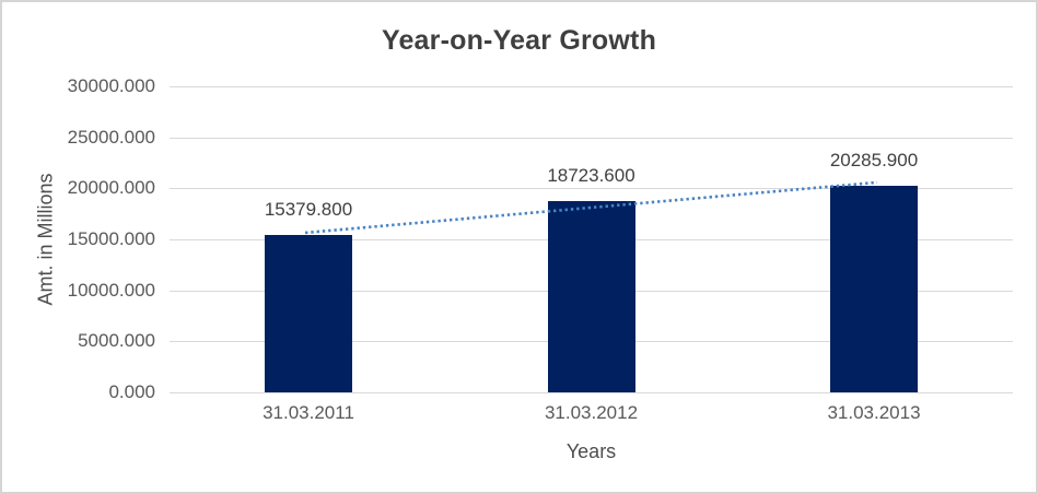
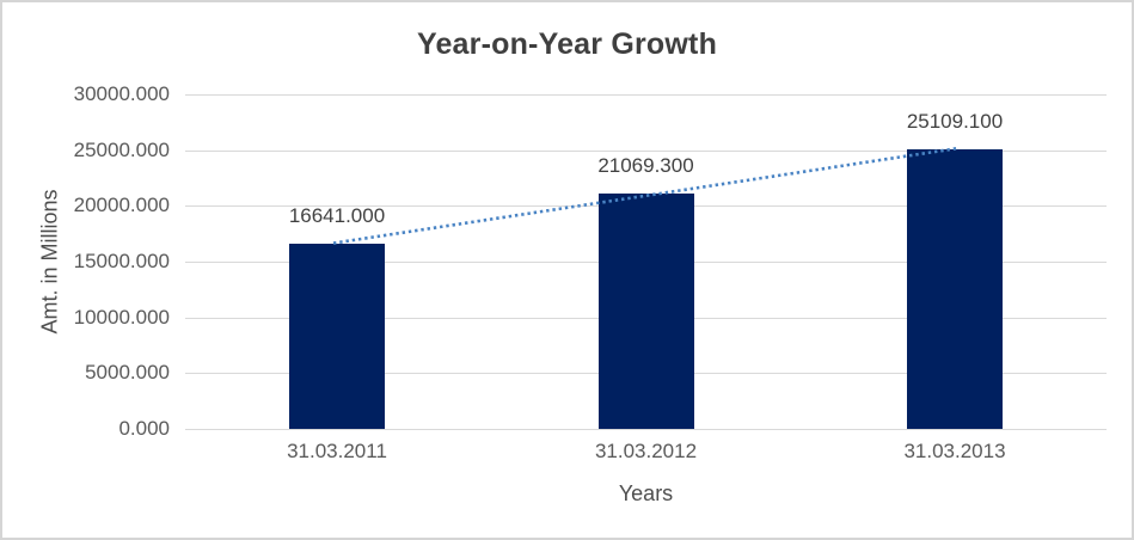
31.03.2011: 15379.800 -> 16641.000
31.03.2012: 18723.600 -> 21069.300
31.03.2013: 20285.900 -> 25109.100
